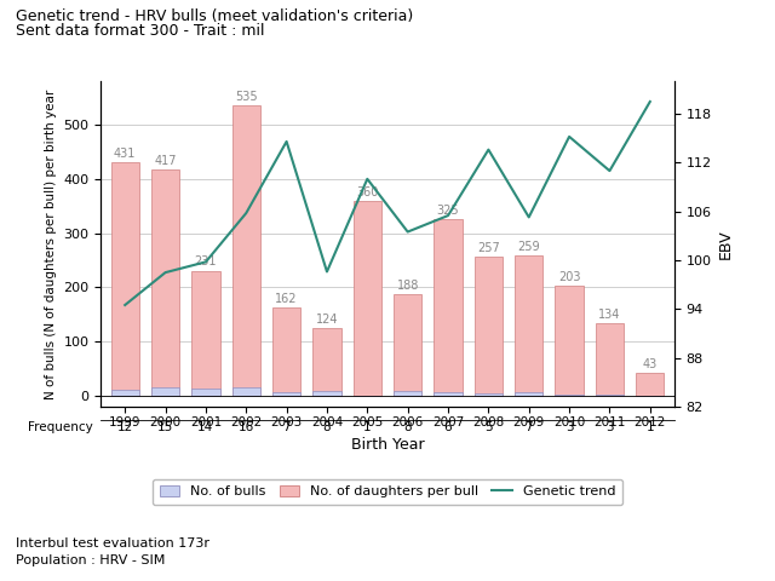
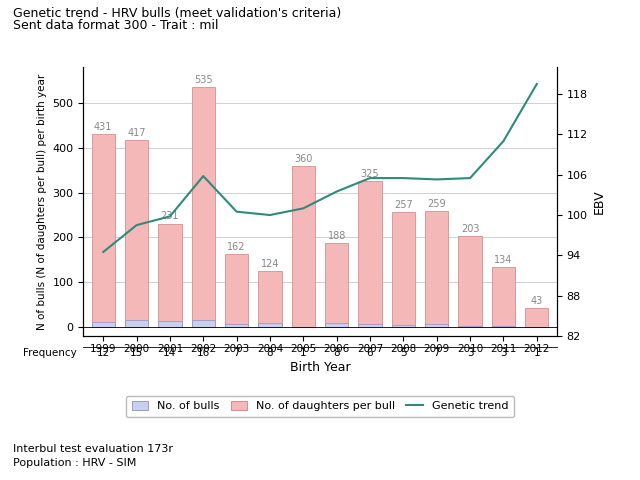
Genetic trend/2003: 114.6 -> 100.5
Genetic trend/2004: 98.6 -> 100.0
Genetic trend/2005: 110.0 -> 101.0
Genetic trend/2008: 113.6 -> 105.5
Genetic trend/2010: 115.2 -> 105.5
